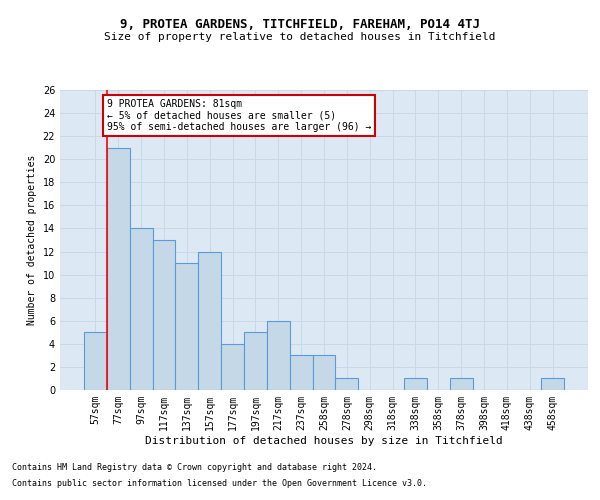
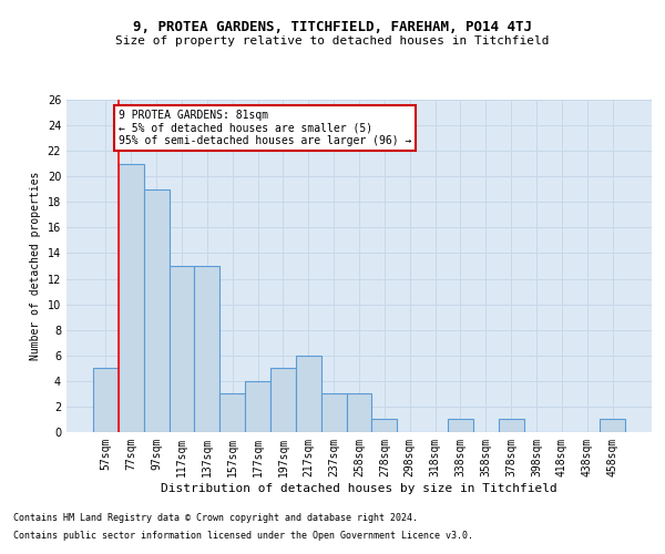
97sqm: 14 -> 19
137sqm: 11 -> 13
157sqm: 12 -> 3
